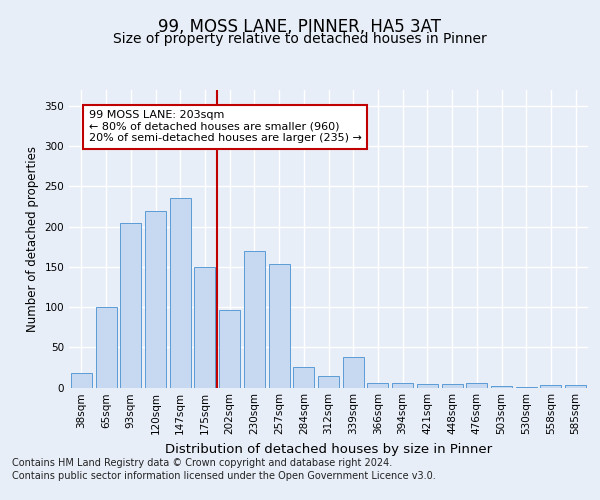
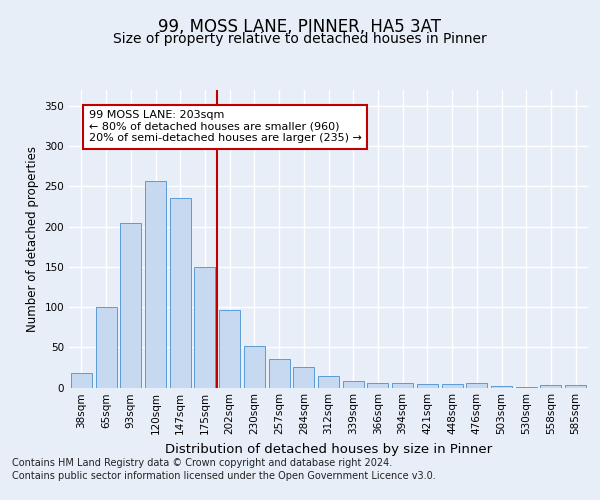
120sqm: 220 -> 257
230sqm: 170 -> 52
257sqm: 154 -> 35
339sqm: 38 -> 8
